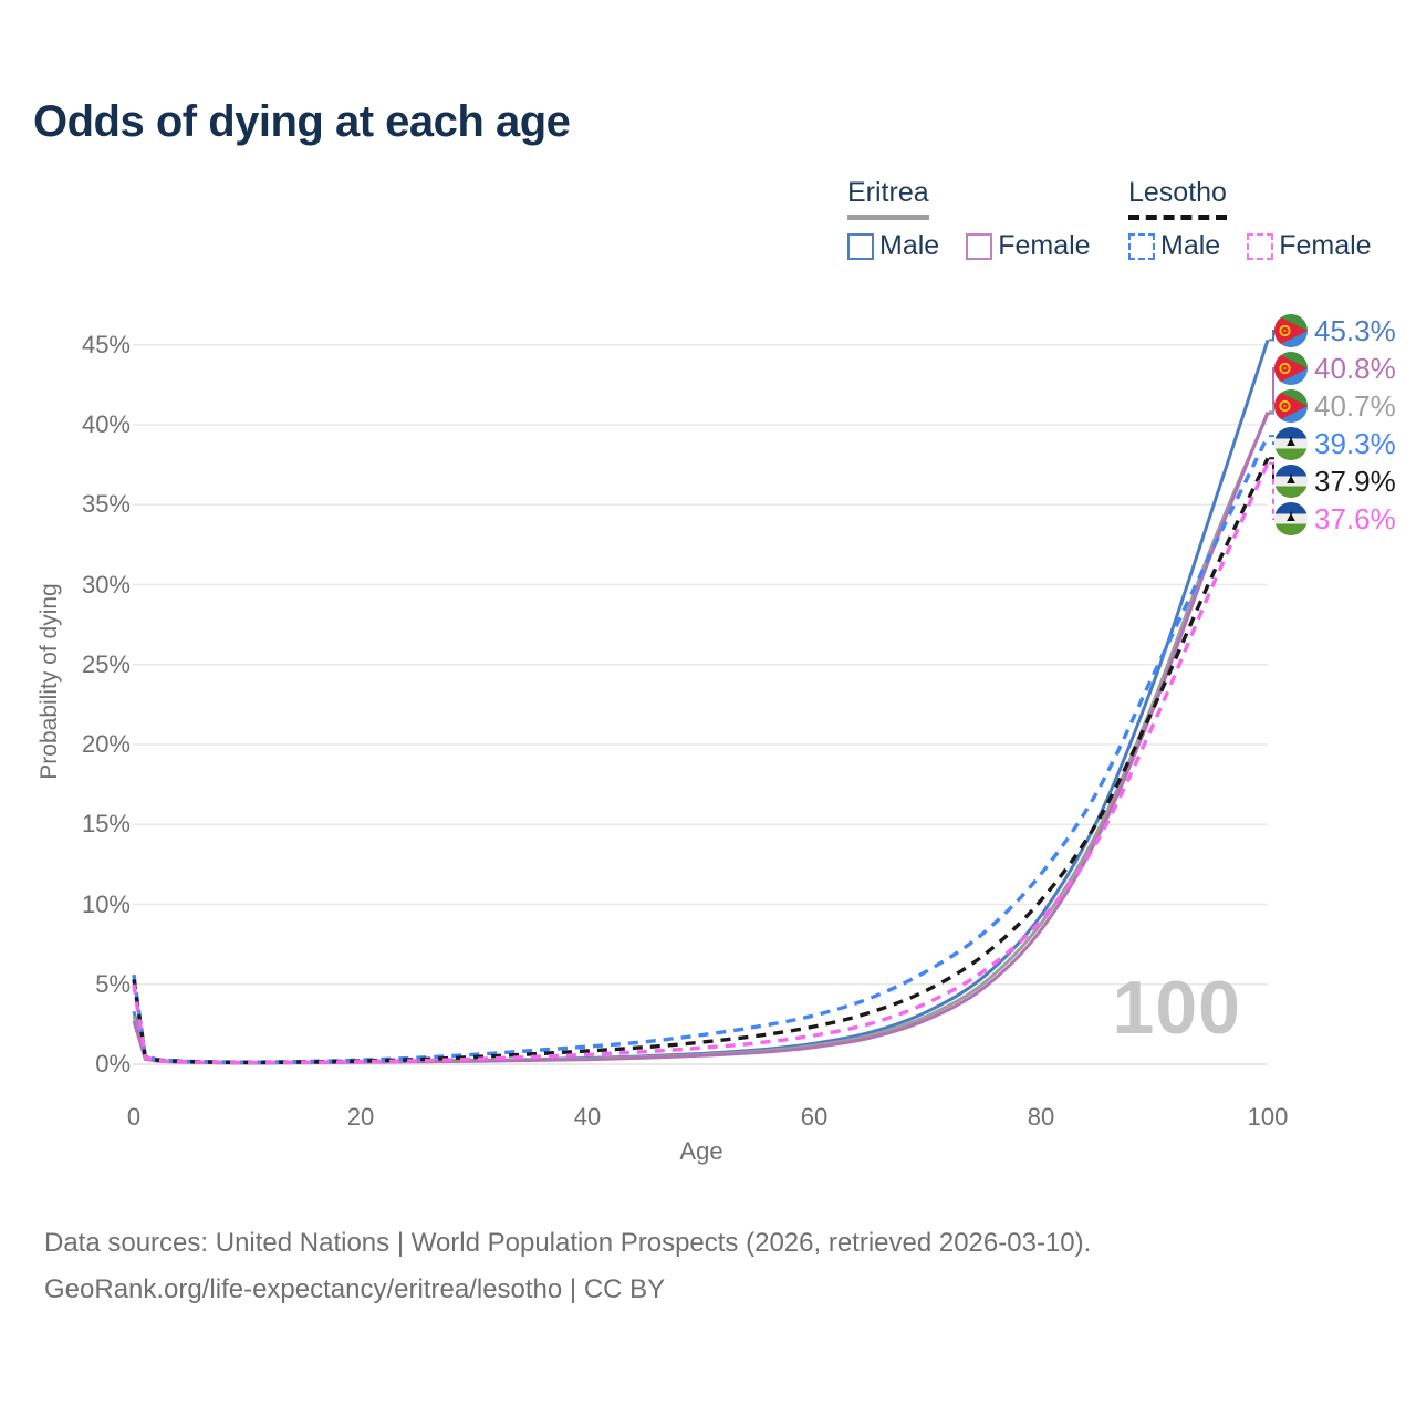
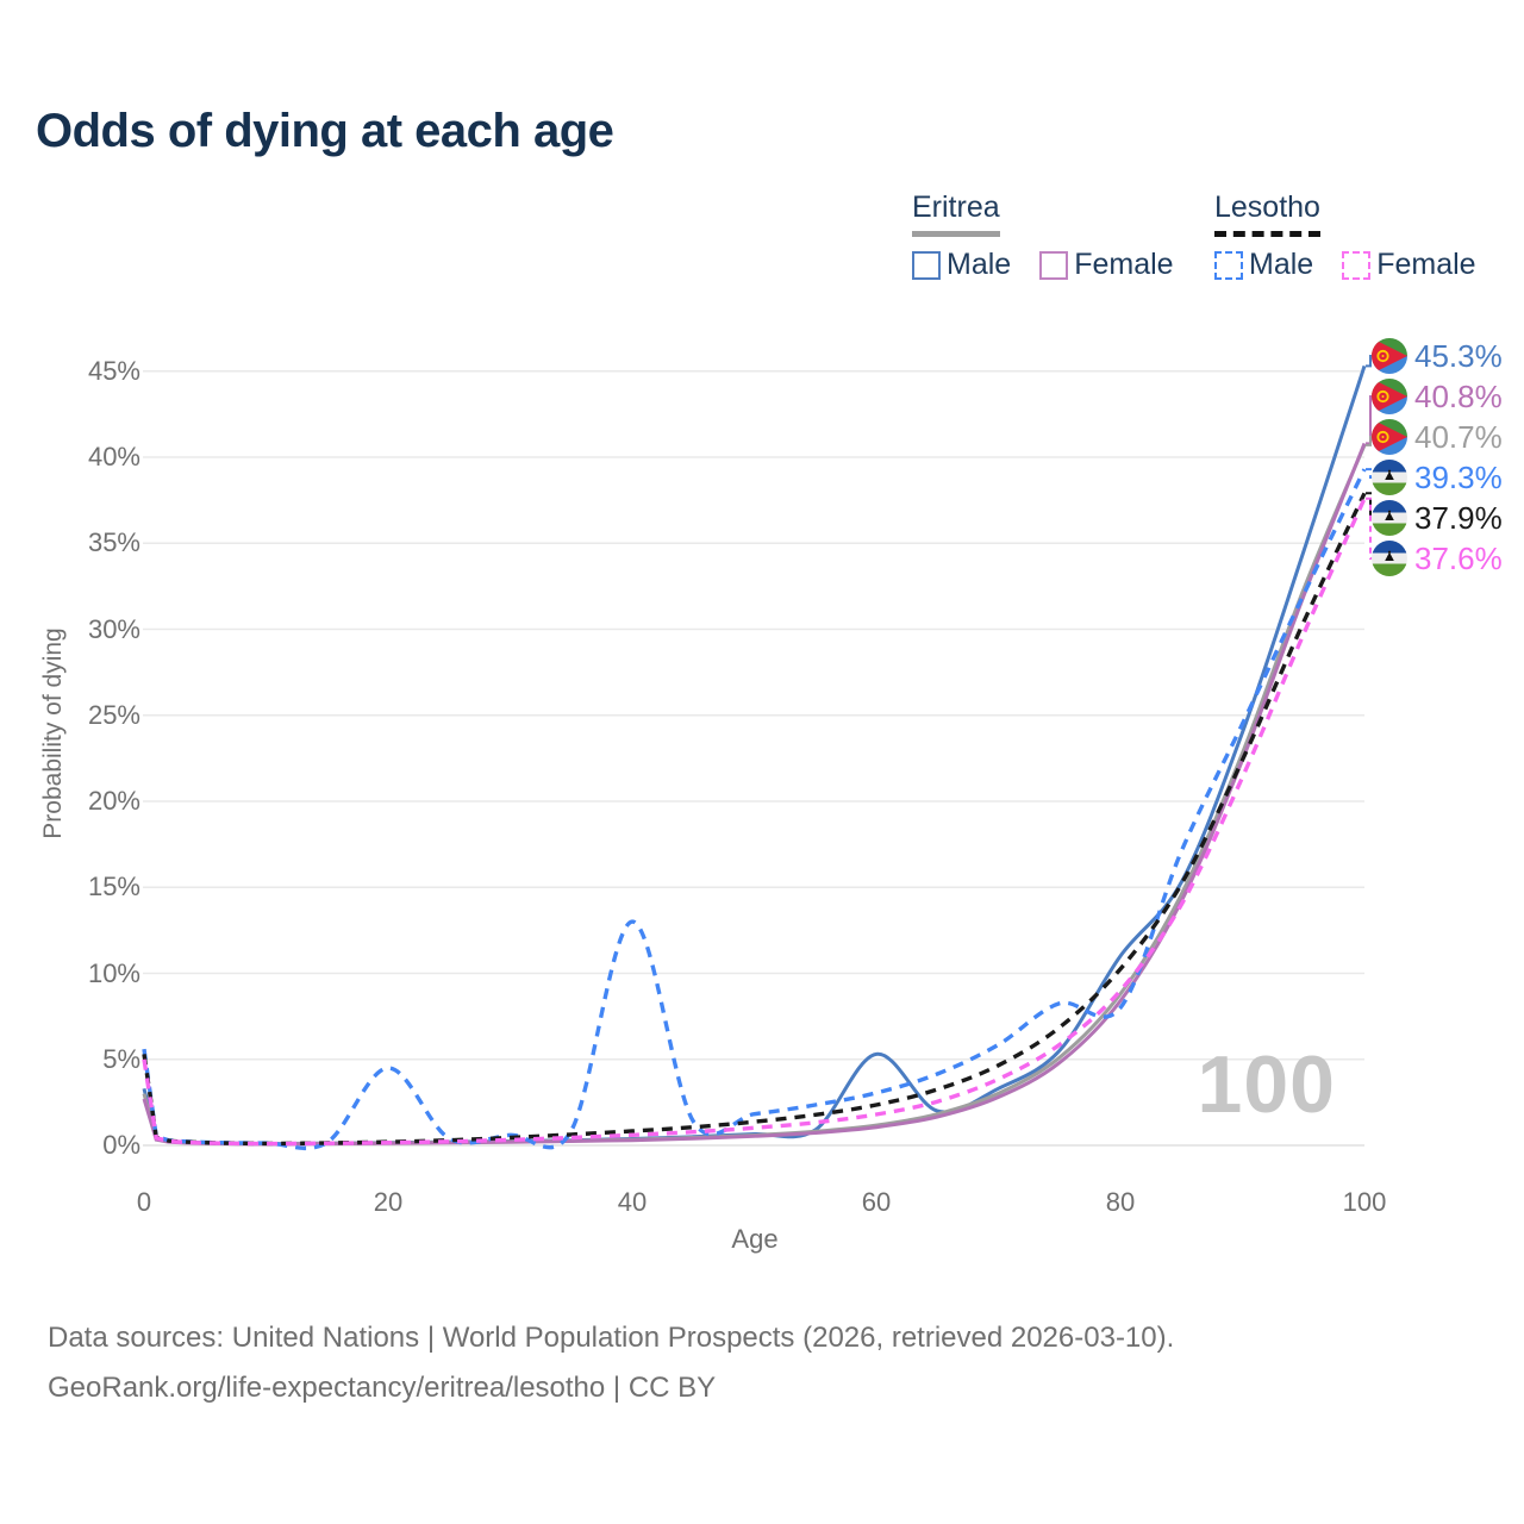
Lesotho Male/20: 0.3% -> 4.5%
Lesotho Male/40: 1.1% -> 13.0%
Eritrea Male/60: 1.3% -> 5.3%
Eritrea Male/80: 9.3% -> 11.0%
Lesotho Male/80: 11.9% -> 8.0%
